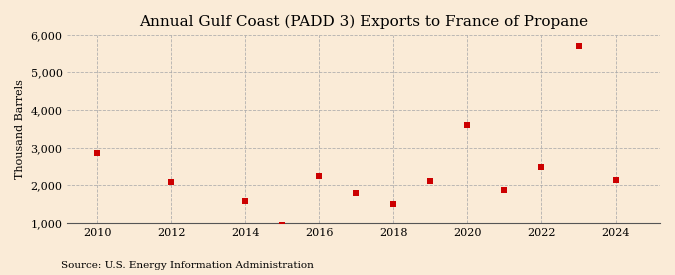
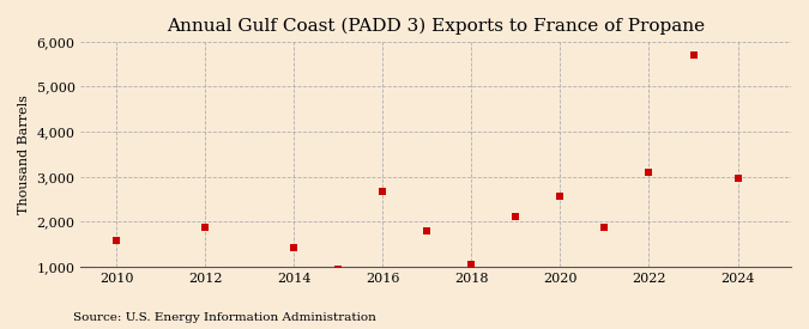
2010: 2,850 -> 1,600
2012: 2,100 -> 1,870
2014: 1,600 -> 1,430
2016: 2,250 -> 2,680
2018: 1,500 -> 1,050
2020: 3,600 -> 2,570
2022: 2,500 -> 3,100
2024: 2,150 -> 2,980
